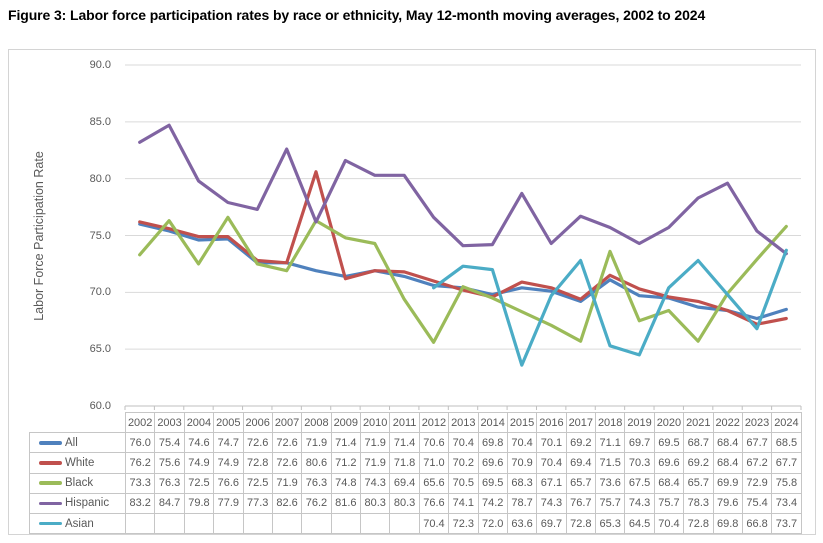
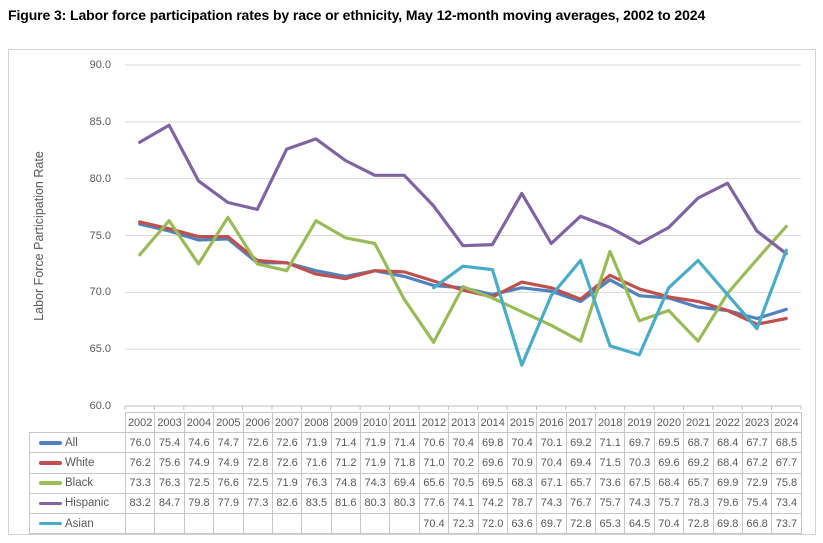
White/2008: 80.6 -> 71.6
Hispanic/2008: 76.2 -> 83.5
Hispanic/2012: 76.6 -> 77.6
